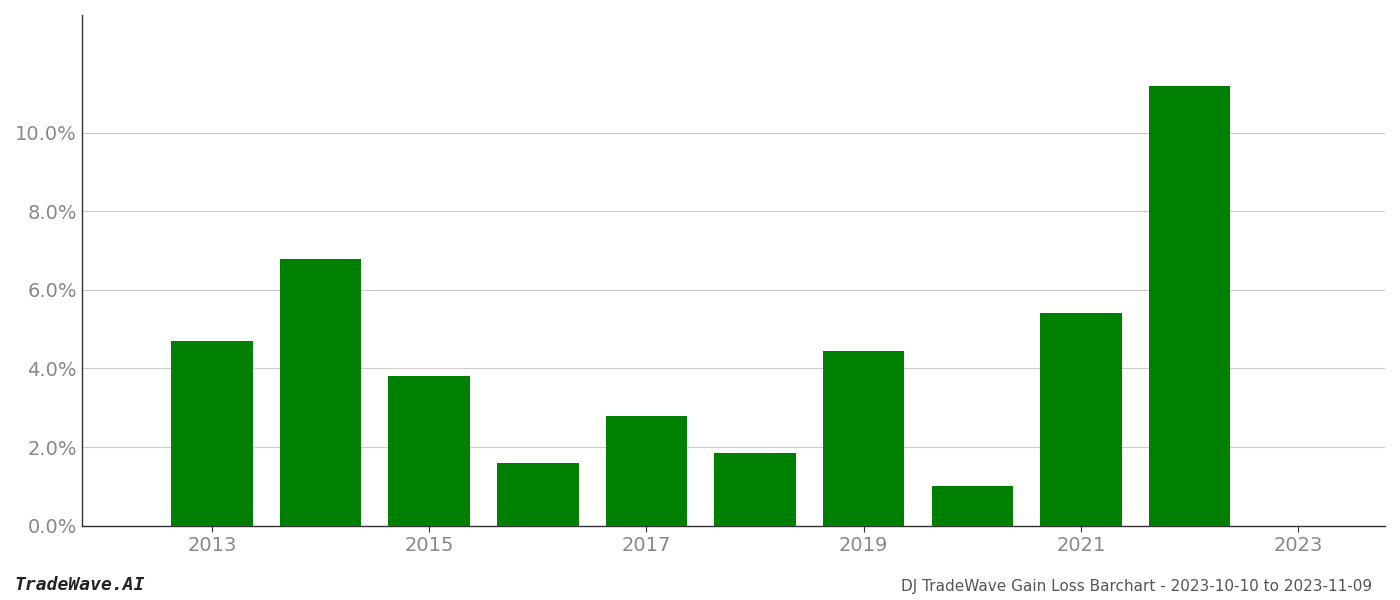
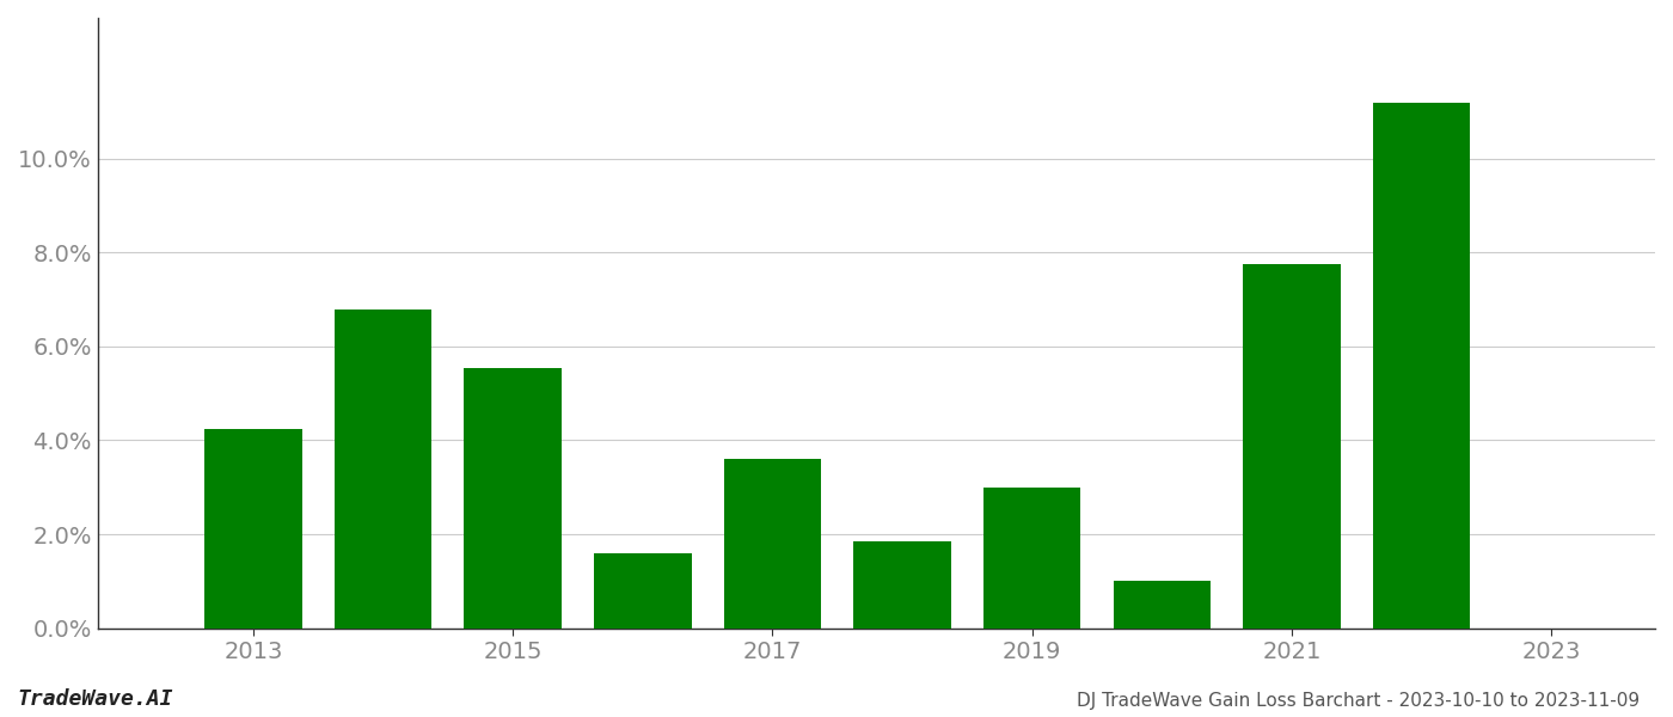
2013: 4.70% -> 4.25%
2015: 3.80% -> 5.55%
2017: 2.80% -> 3.60%
2019: 4.45% -> 3.00%
2021: 5.40% -> 7.75%
